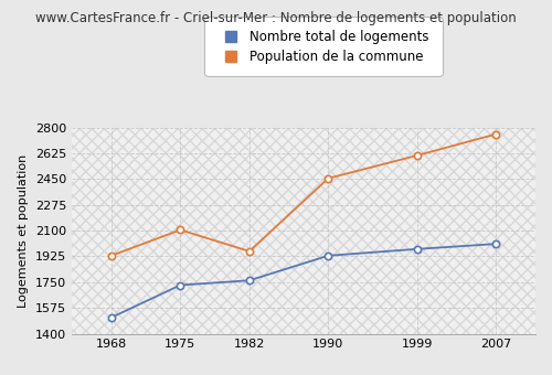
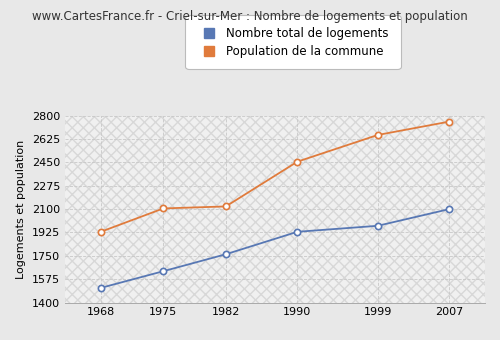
Nombre total de logements/1975: 1730 -> 1640
Population de la commune/1982: 1960 -> 2120
Population de la commune/1999: 2610 -> 2660
Nombre total de logements/2007: 2010 -> 2100
